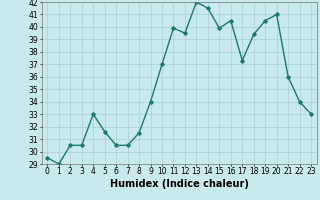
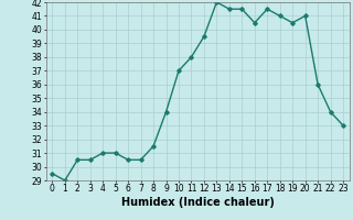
4: 33.0 -> 31.0
5: 31.6 -> 31.0
11: 39.9 -> 38.0
15: 39.9 -> 41.5
17: 37.3 -> 41.5
18: 39.4 -> 41.0
